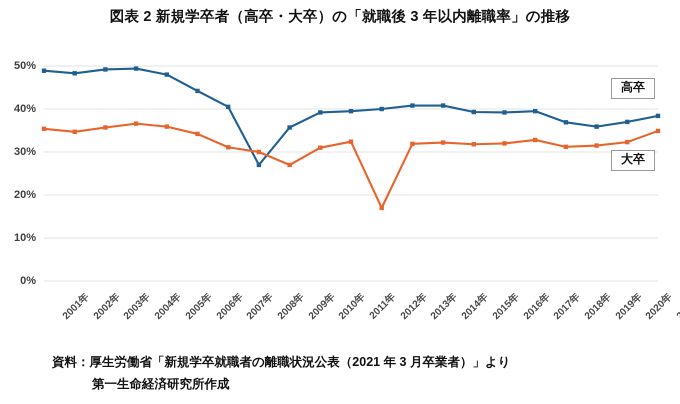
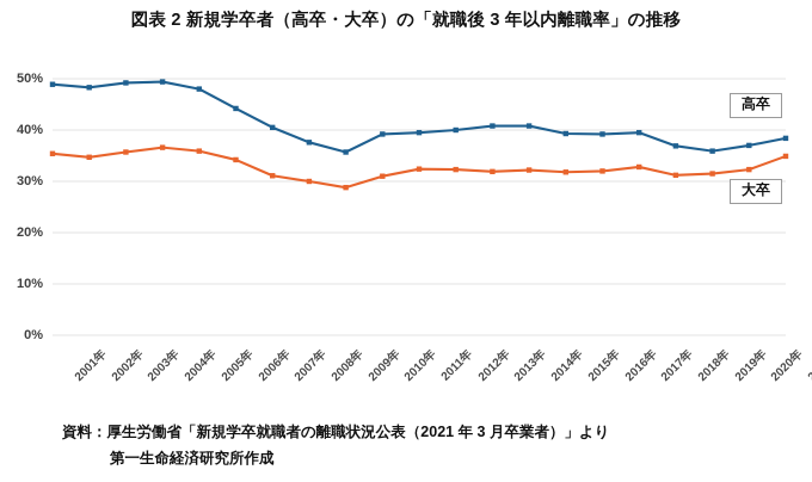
高卒/2008年: 27% -> 38%
大卒/2009年: 27% -> 29%
大卒/2012年: 17% -> 32%
